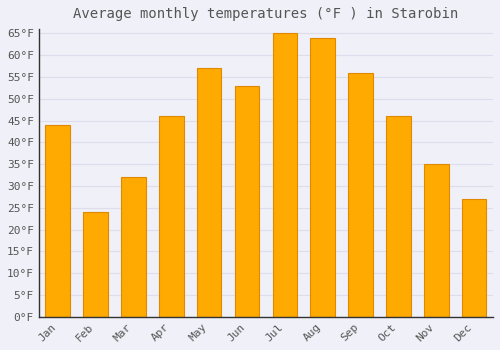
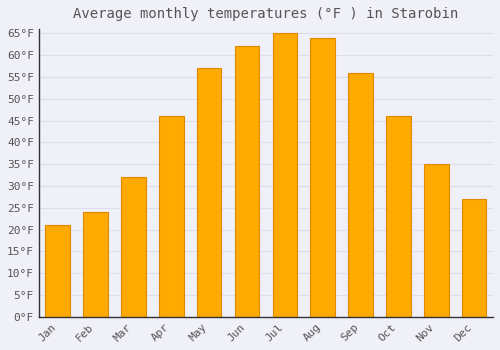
Jan: 44°F -> 21°F
Jun: 53°F -> 62°F
